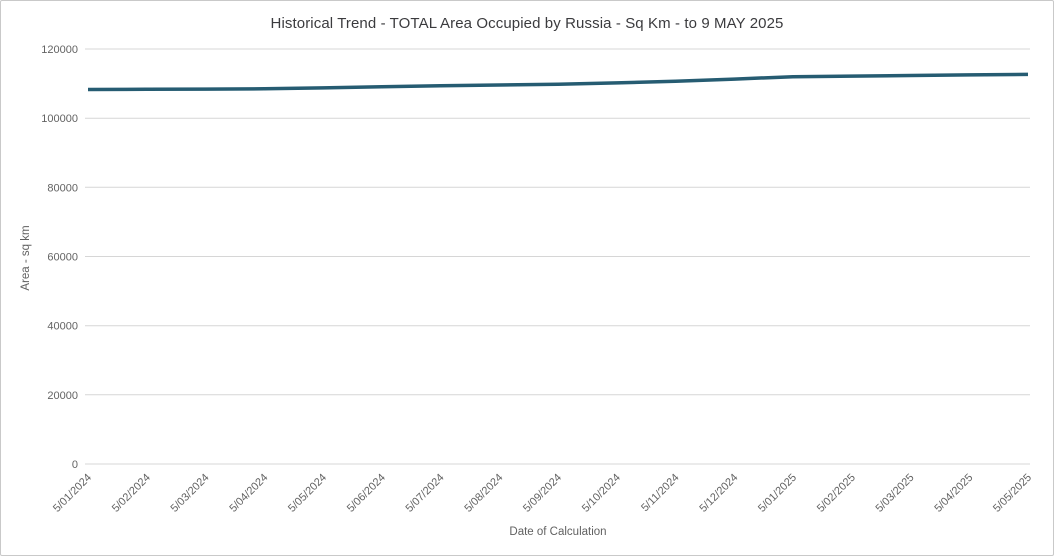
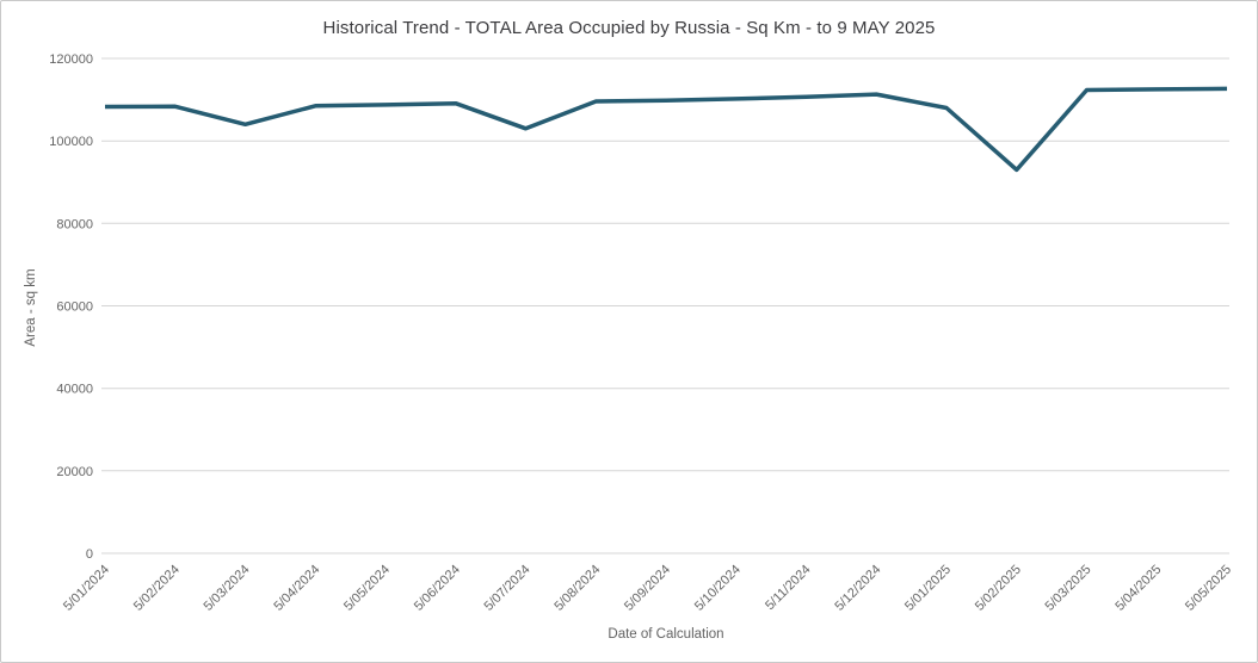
5/03/2024: 108000 -> 104000
5/07/2024: 109000 -> 103000
5/01/2025: 112000 -> 108000
5/02/2025: 112000 -> 93000
